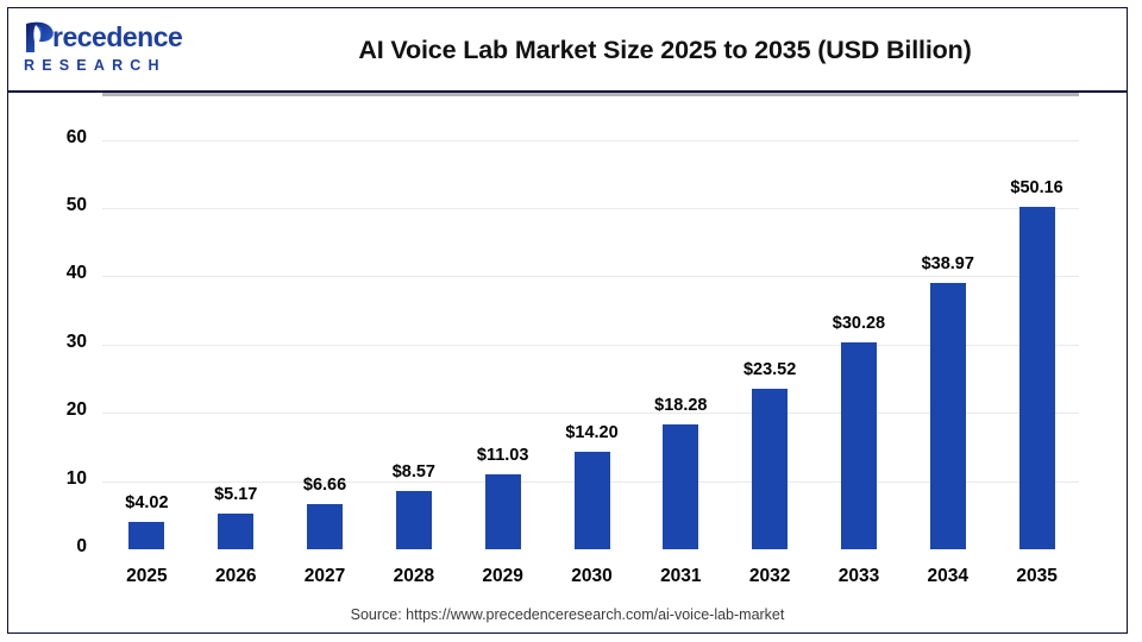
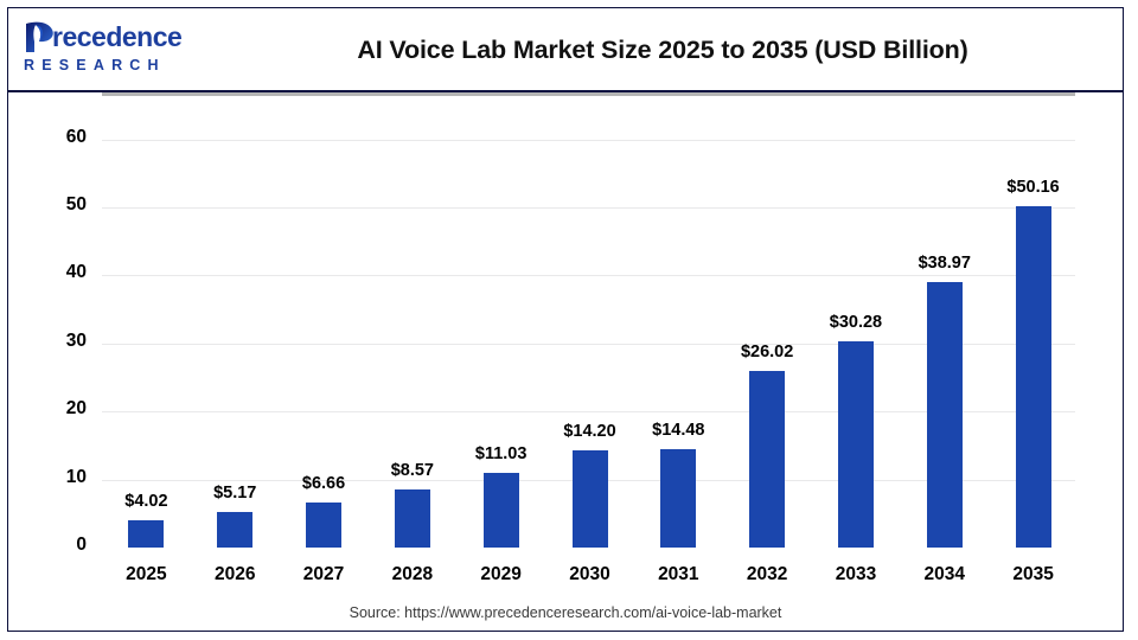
2031: $18.28 -> $14.48
2032: $23.52 -> $26.02
